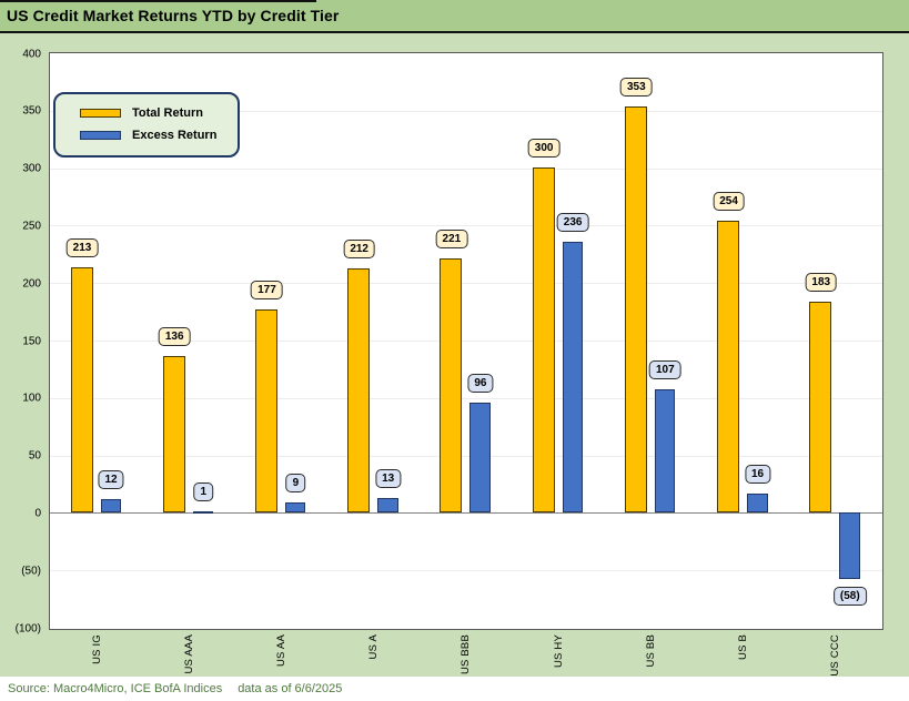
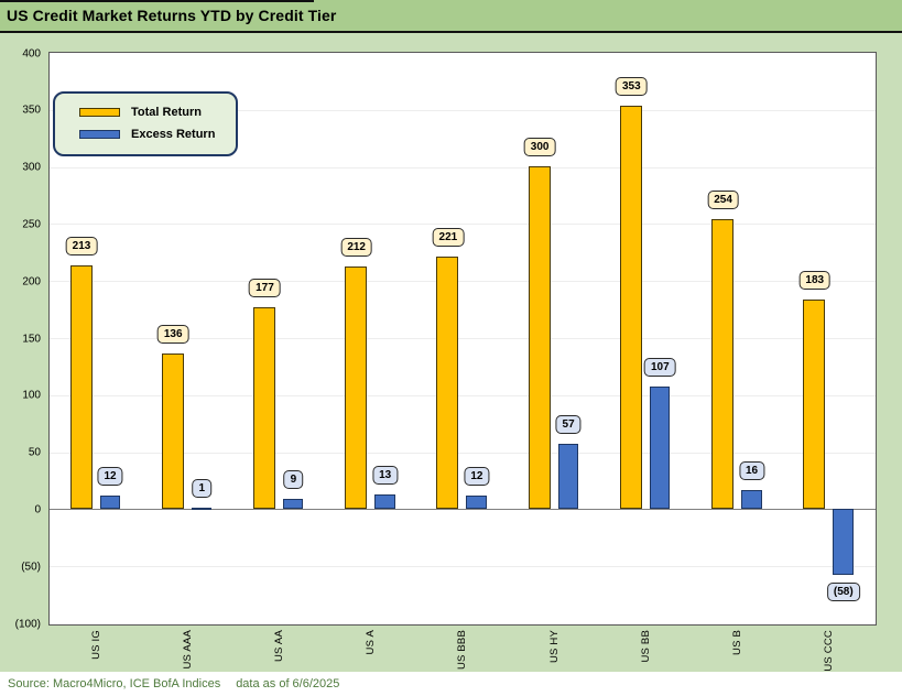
Excess Return/US BBB: 96 -> 12
Excess Return/US HY: 236 -> 57
